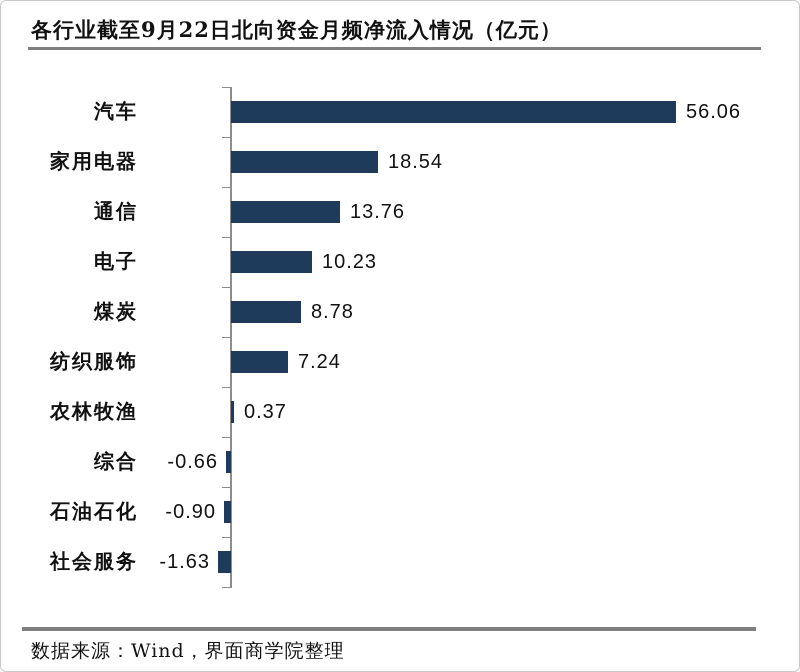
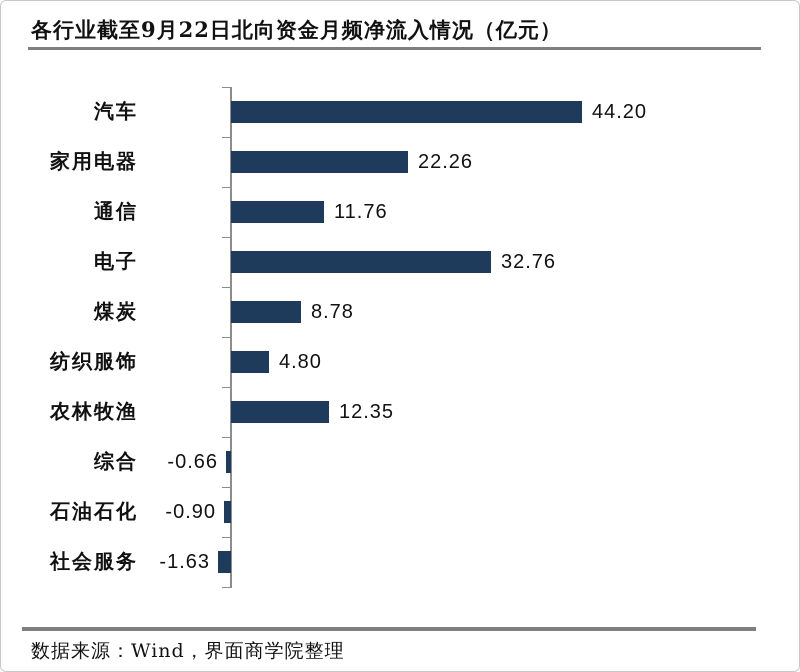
汽车: 56.06 -> 44.20
家用电器: 18.54 -> 22.26
通信: 13.76 -> 11.76
电子: 10.23 -> 32.76
纺织服饰: 7.24 -> 4.80
农林牧渔: 0.37 -> 12.35
